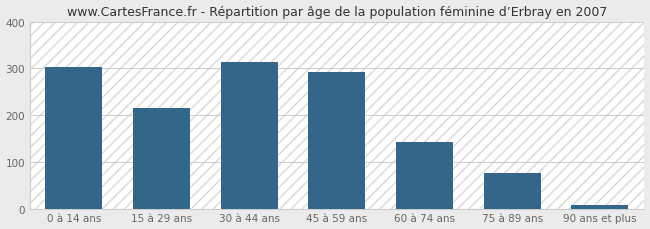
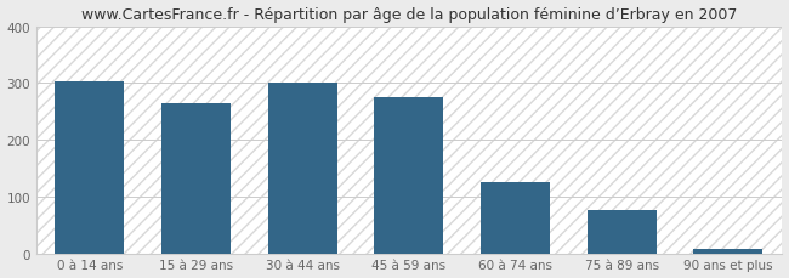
15 à 29 ans: 216 -> 265
30 à 44 ans: 314 -> 300
45 à 59 ans: 291 -> 275
60 à 74 ans: 143 -> 125
